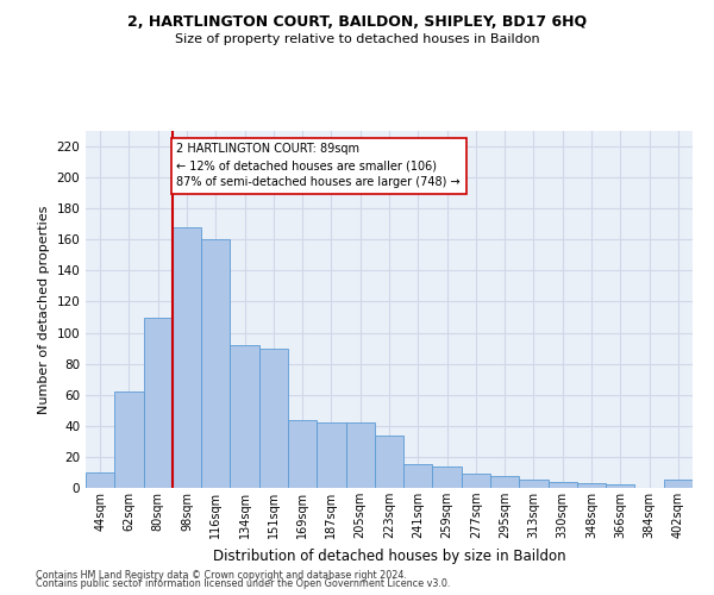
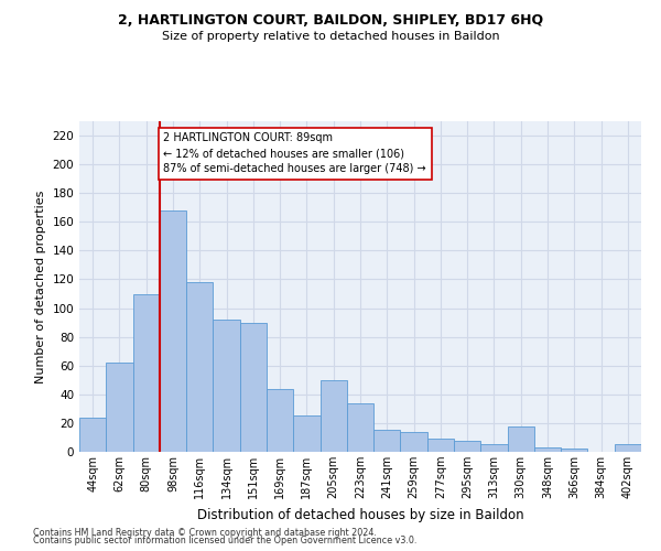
44sqm: 10 -> 24
116sqm: 160 -> 118
187sqm: 42 -> 25
205sqm: 42 -> 50
330sqm: 4 -> 18
